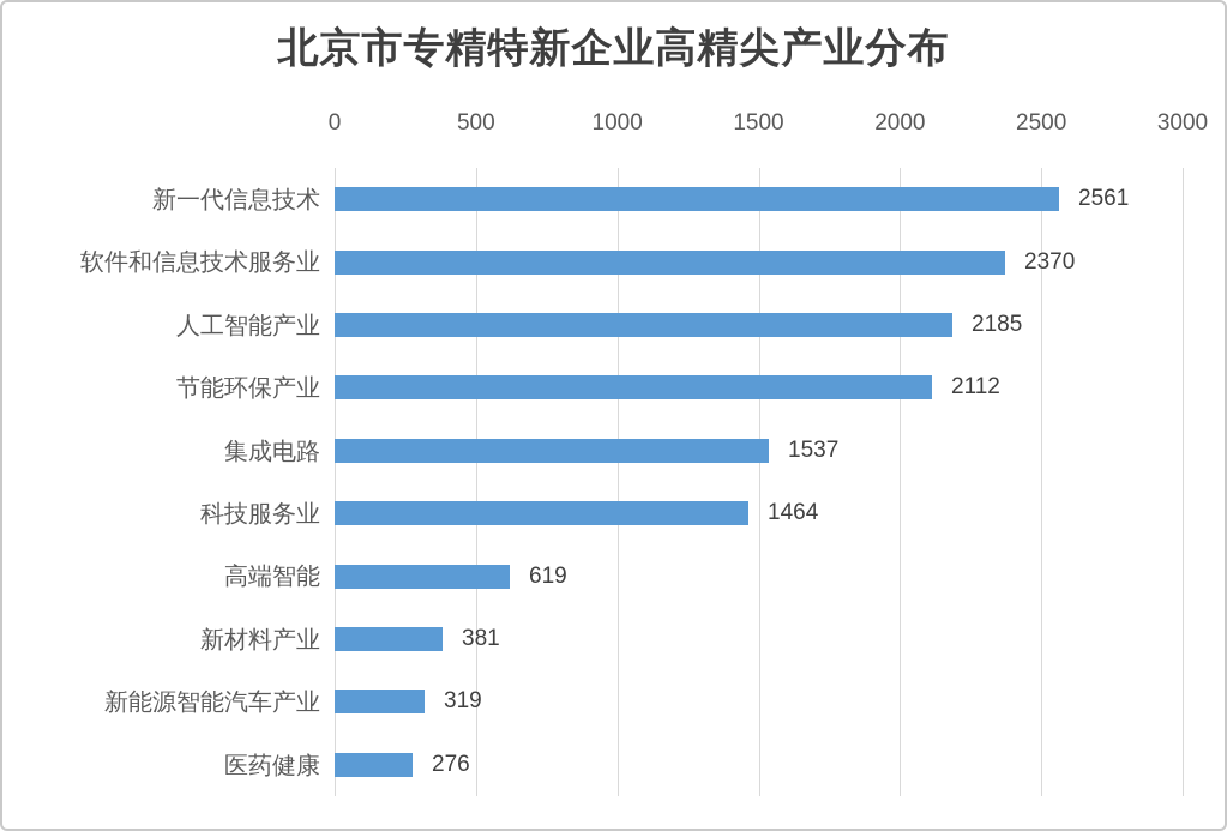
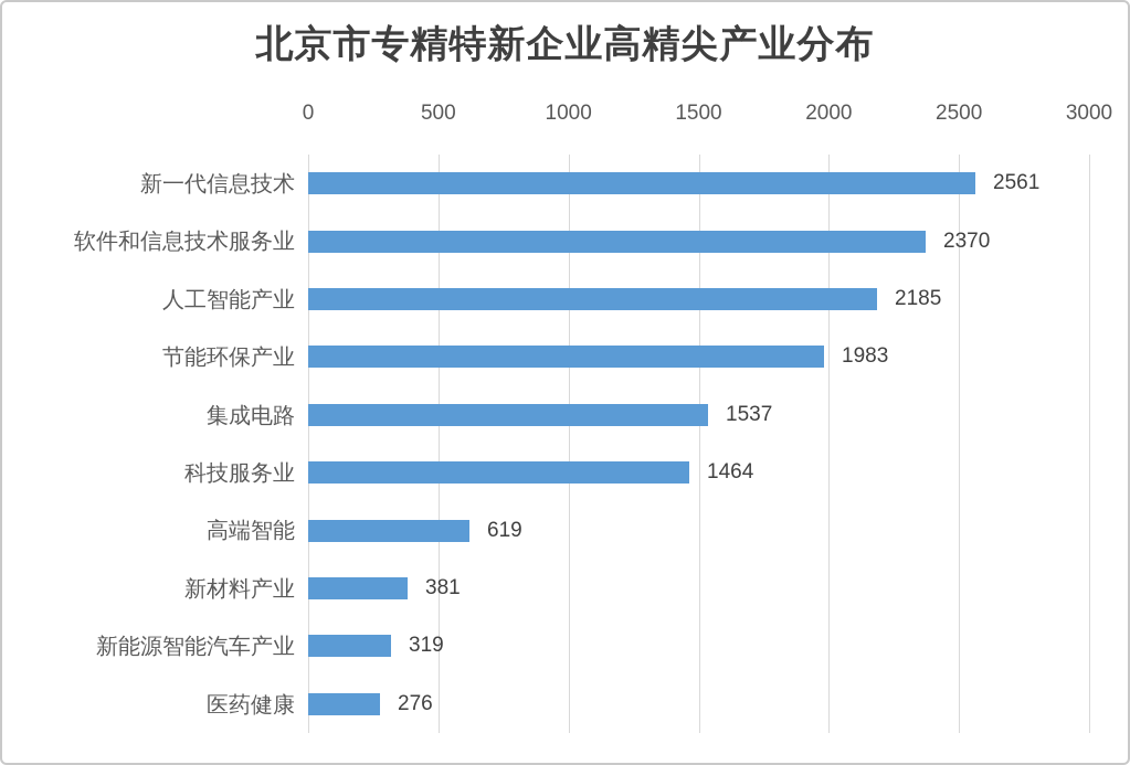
节能环保产业: 2112 -> 1983
